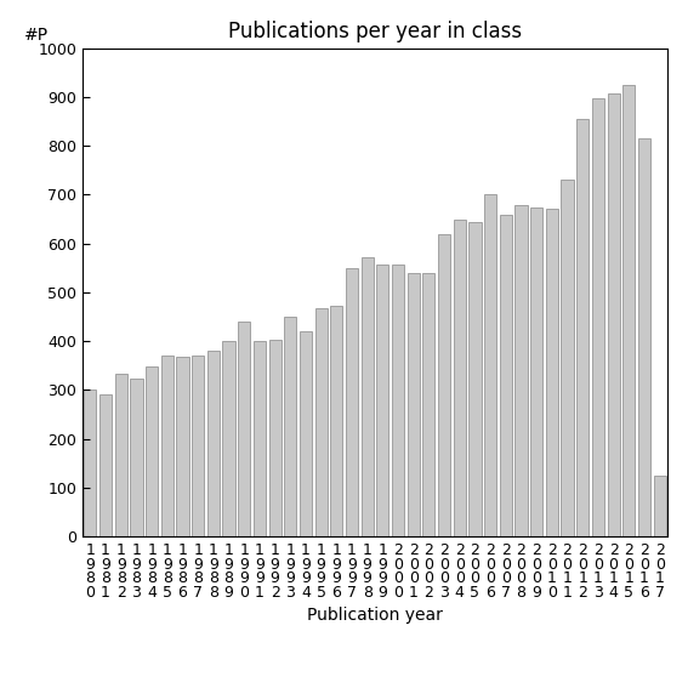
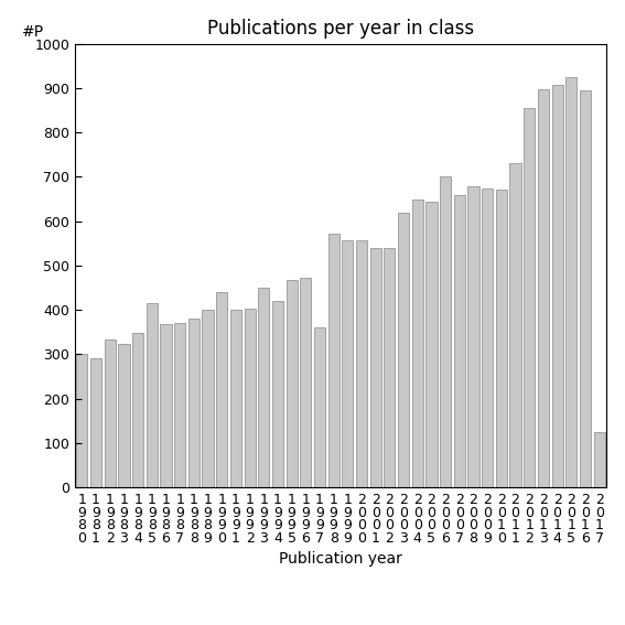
1 9 8 5: 370 -> 415
1 9 9 7: 550 -> 360
2 0 1 6: 815 -> 895
